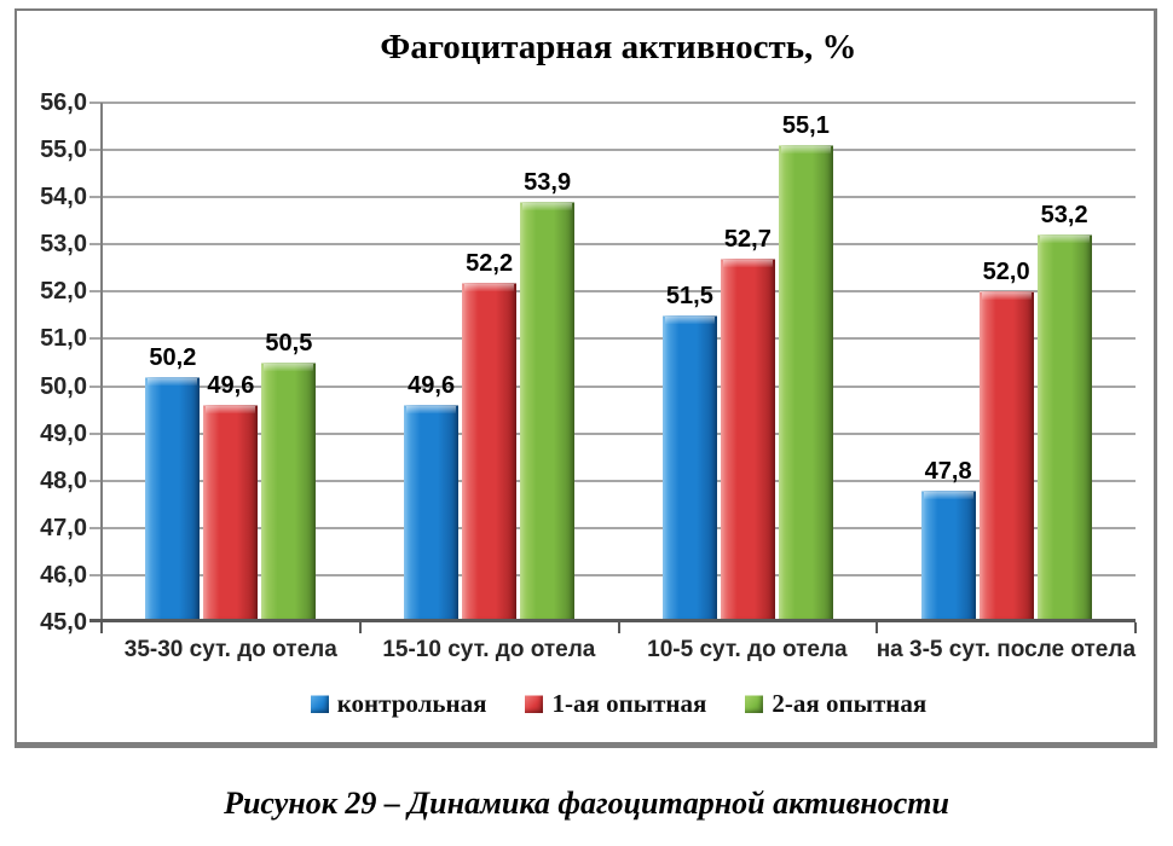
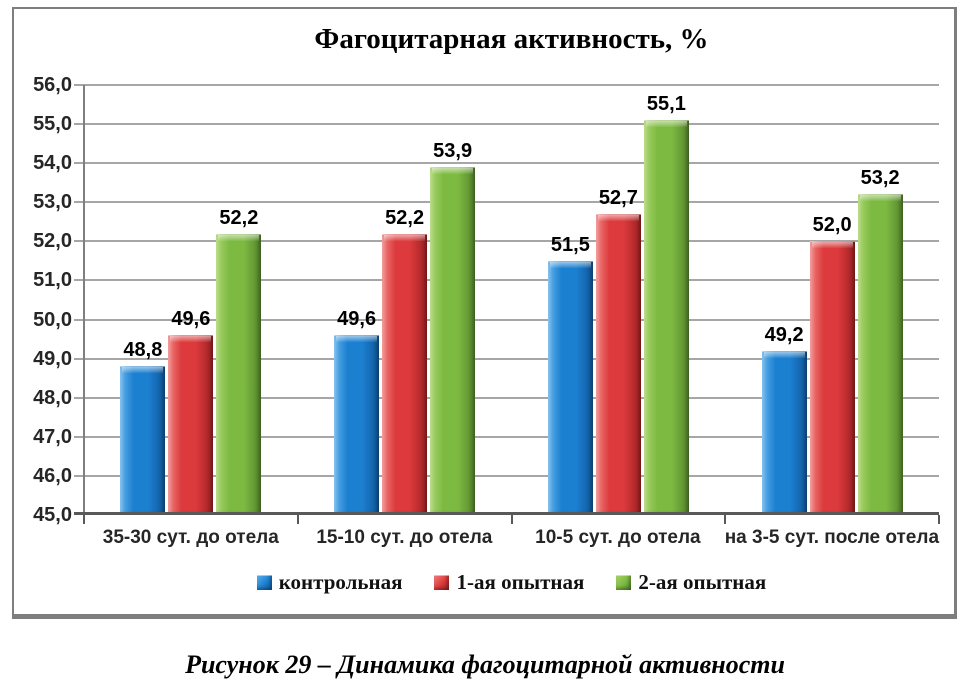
контрольная/35-30 сут. до отела: 50,2 -> 48,8
2-ая опытная/35-30 сут. до отела: 50,5 -> 52,2
контрольная/на 3-5 сут. после отела: 47,8 -> 49,2
